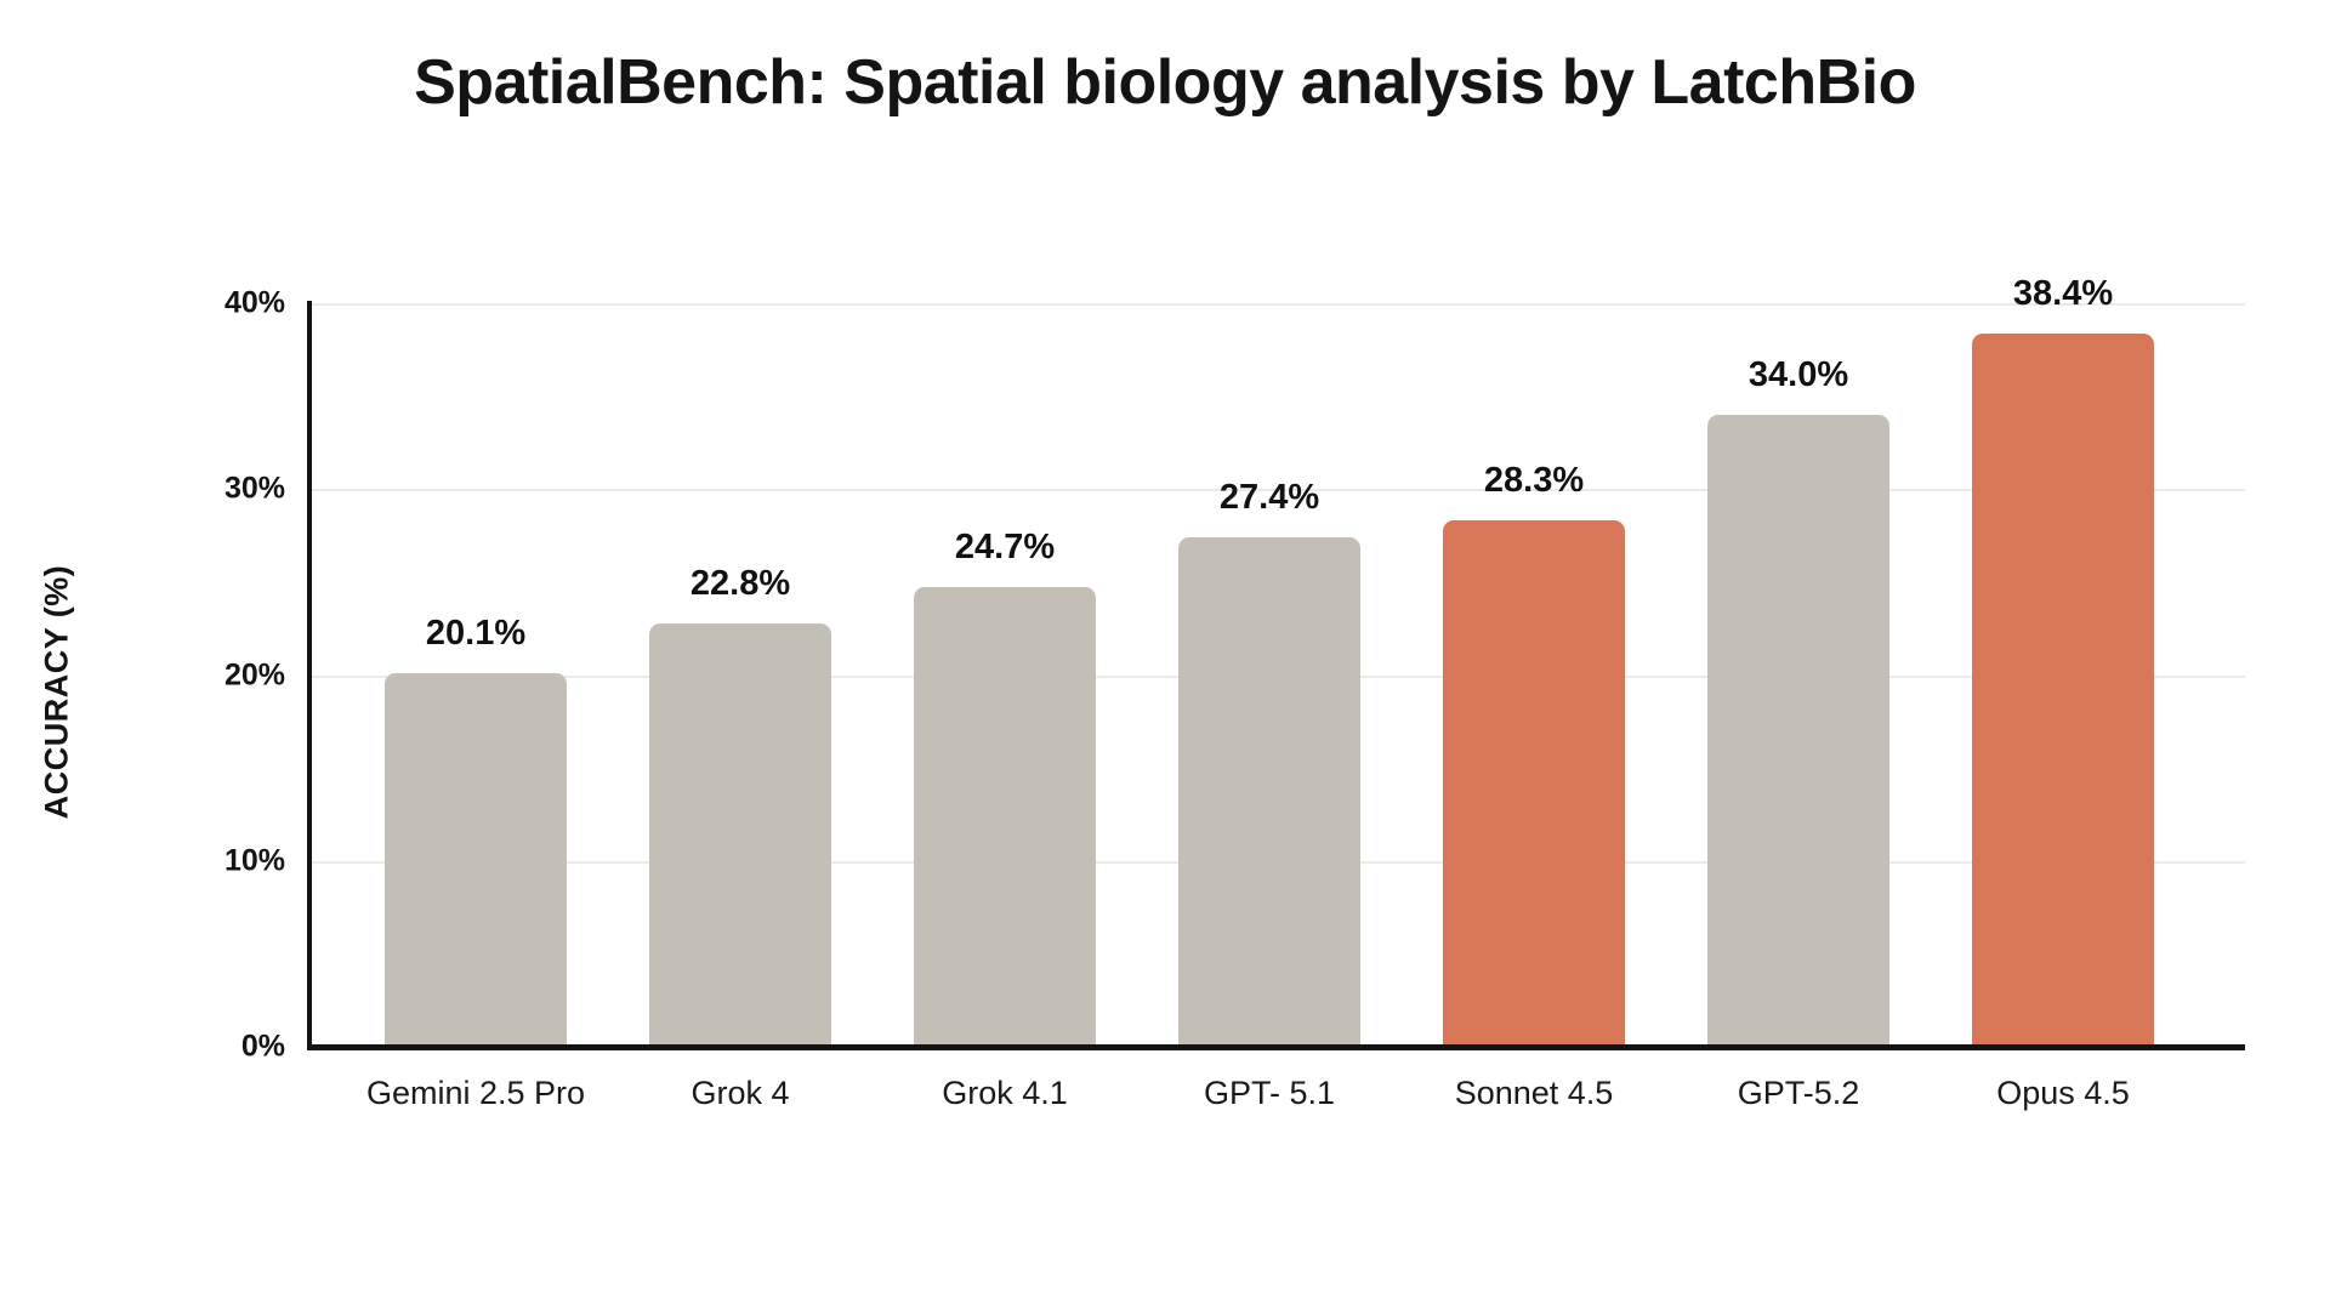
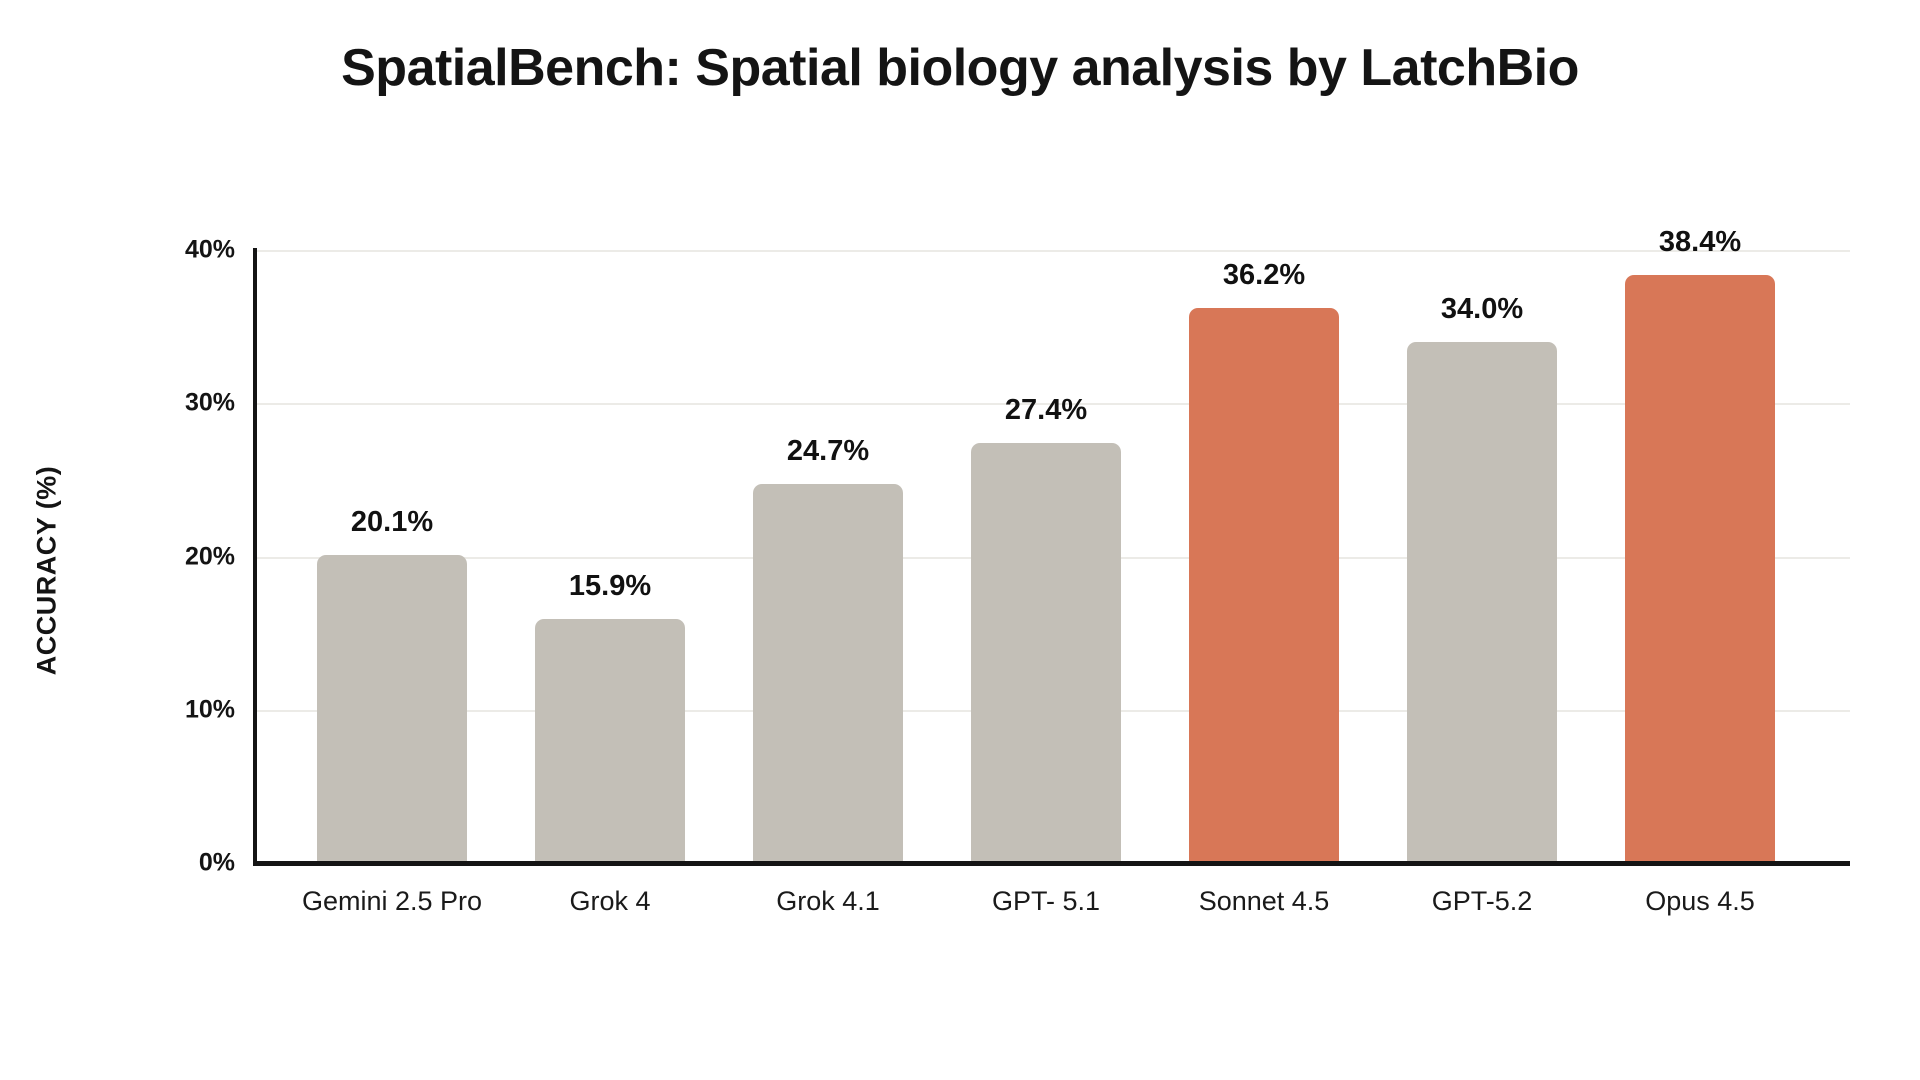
Grok 4: 22.8% -> 15.9%
Sonnet 4.5: 28.3% -> 36.2%
